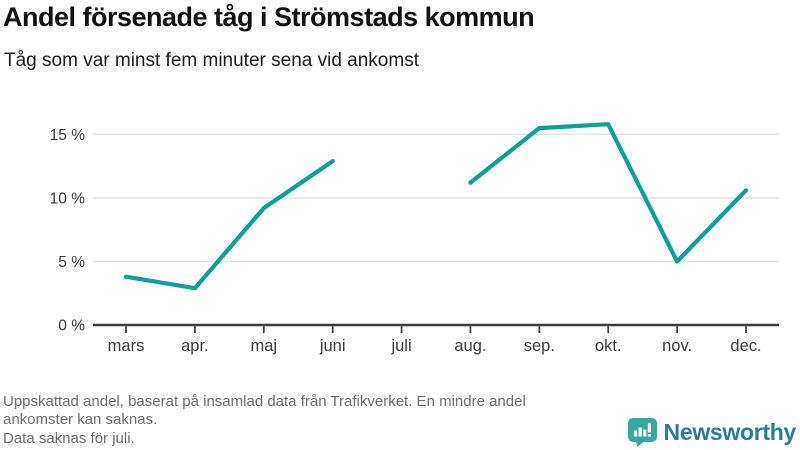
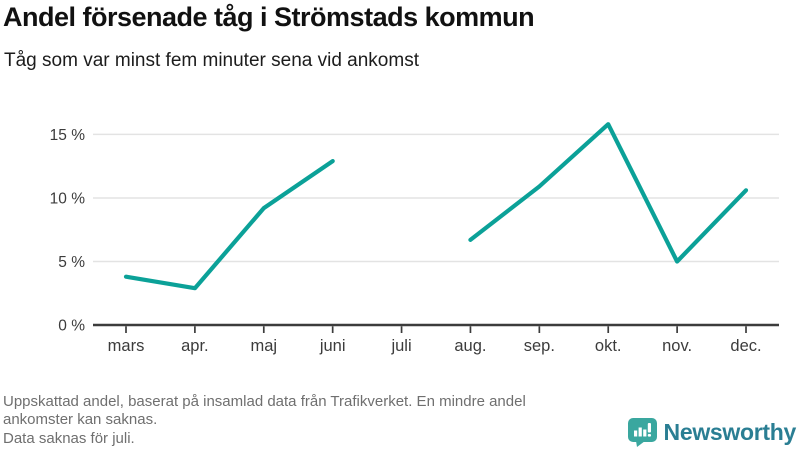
aug.: 11.2% -> 6.7%
sep.: 15.5% -> 10.9%
